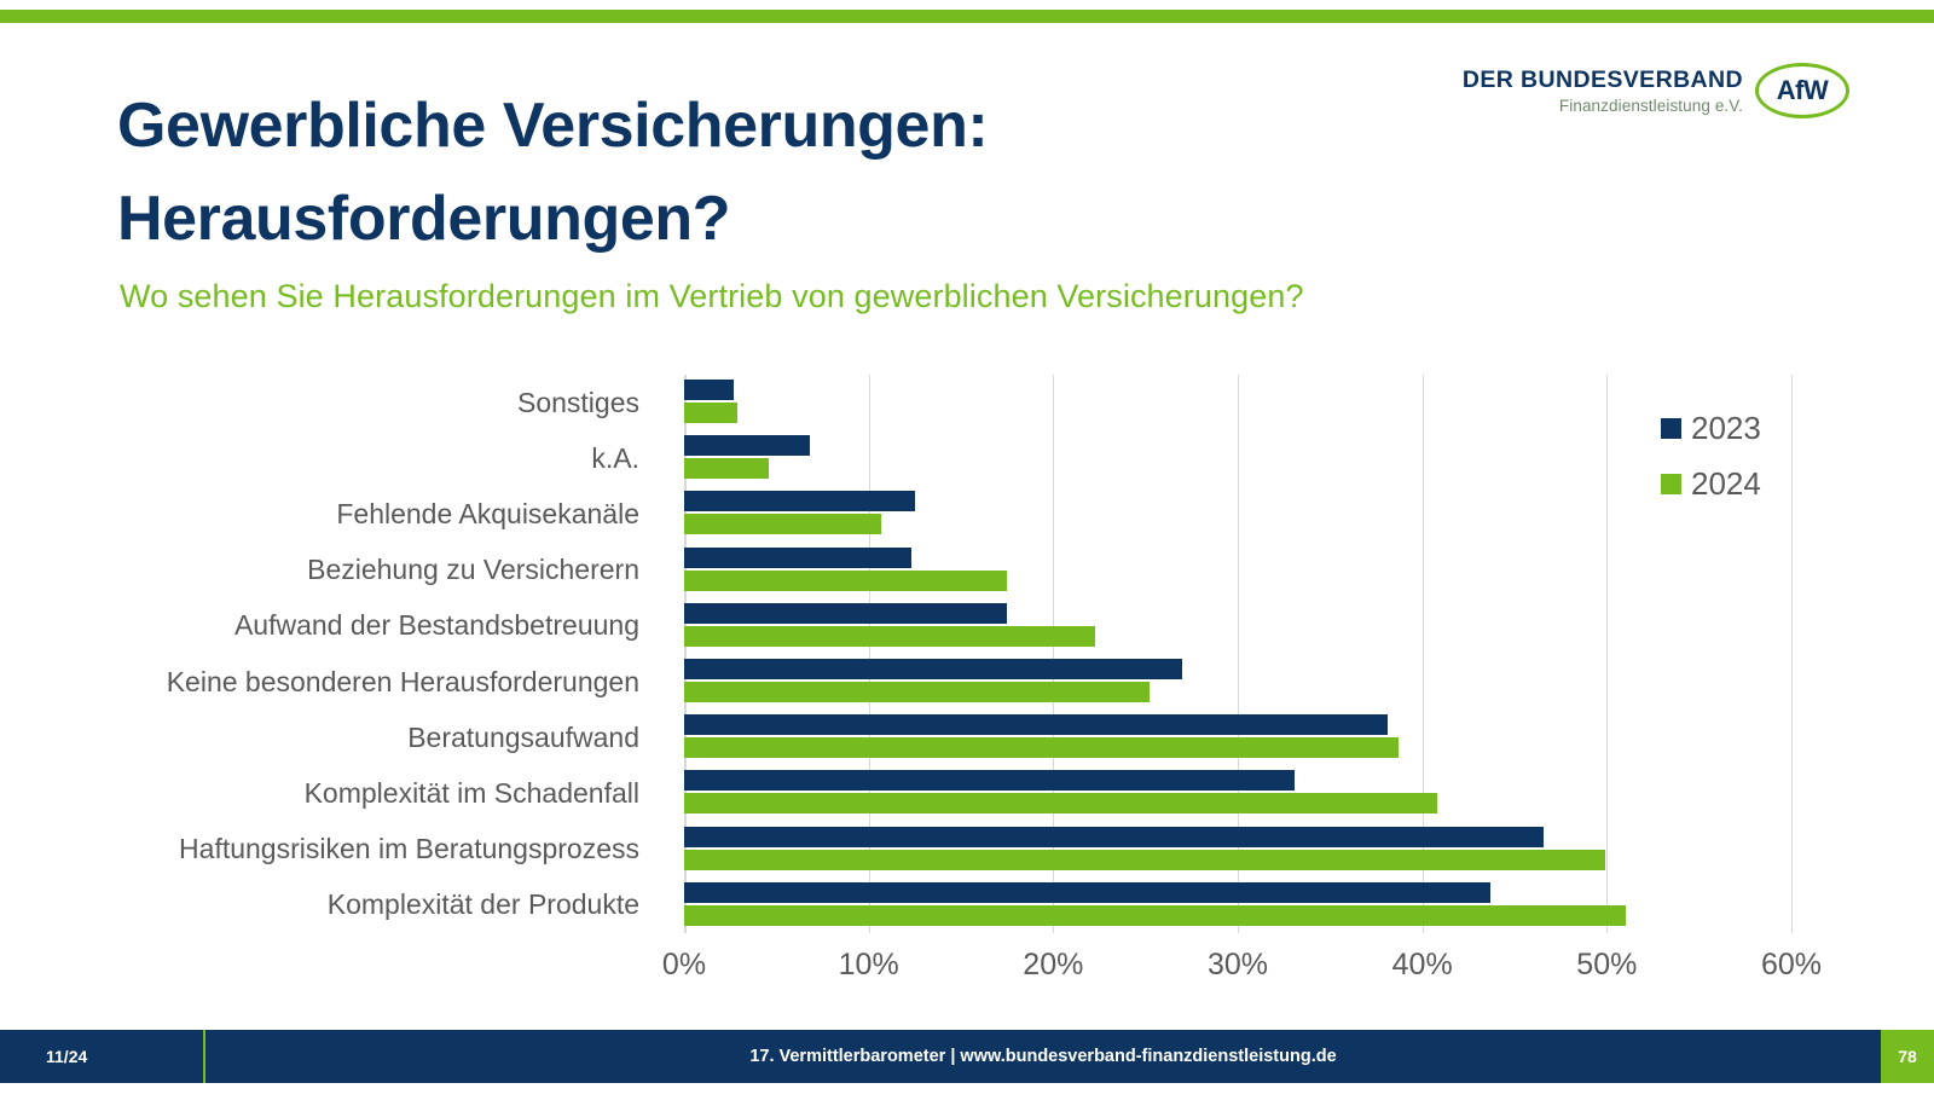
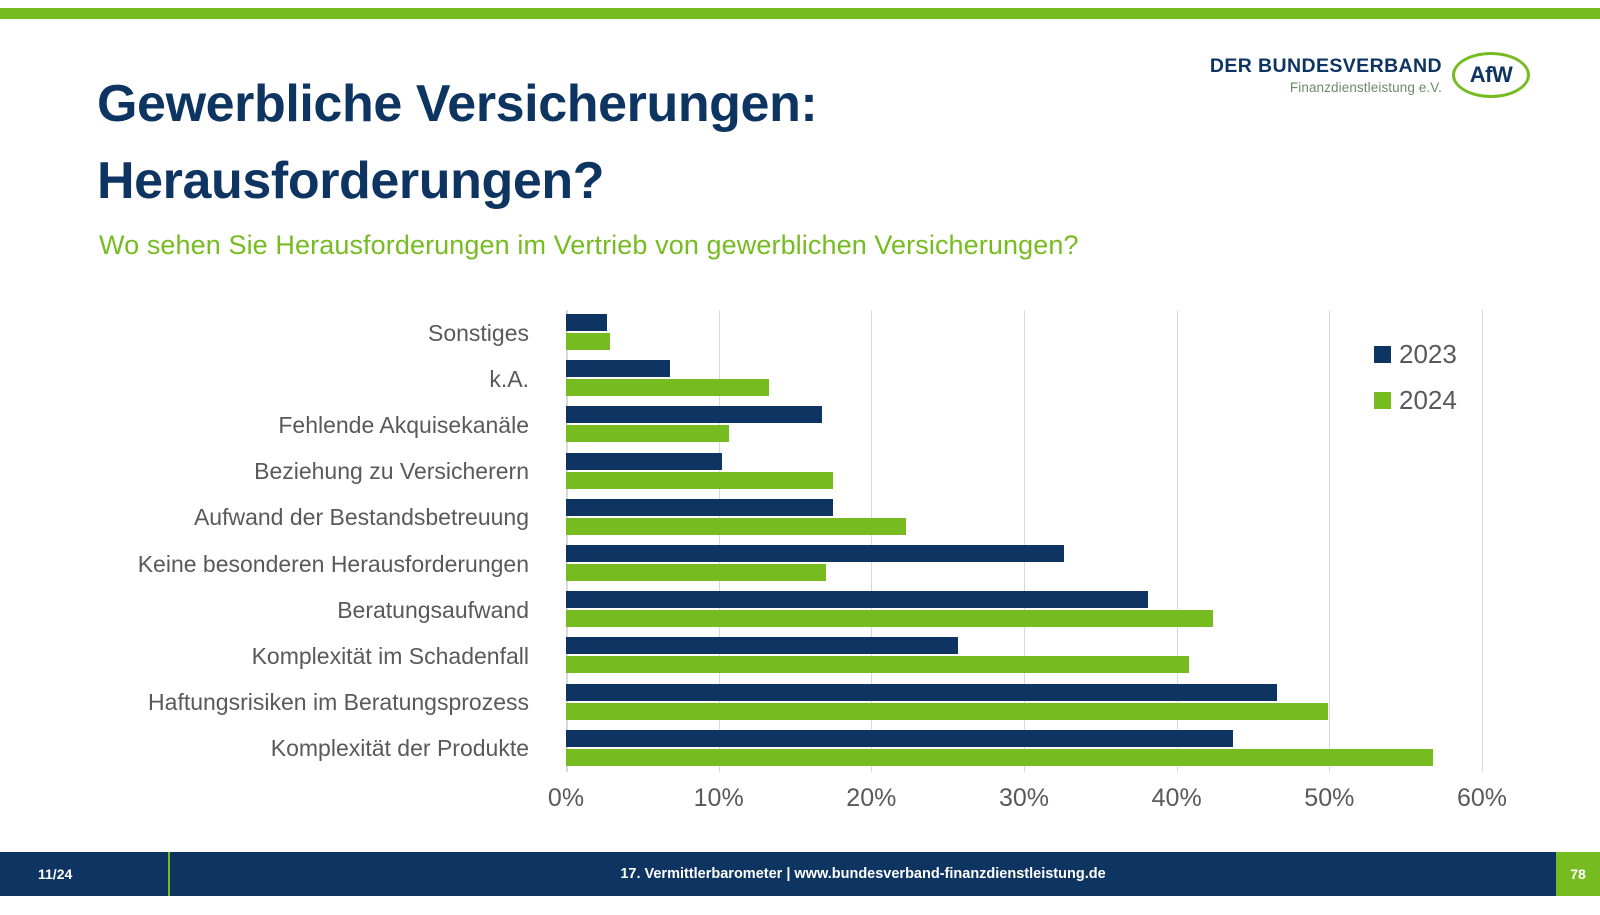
2024/k.A.: 4.6% -> 13.3%
2023/Fehlende Akquisekanäle: 12.5% -> 16.8%
2023/Beziehung zu Versicherern: 12.3% -> 10.2%
2023/Keine besonderen Herausforderungen: 27.0% -> 32.6%
2024/Keine besonderen Herausforderungen: 25.2% -> 17.0%
2024/Beratungsaufwand: 38.7% -> 42.4%
2023/Komplexität im Schadenfall: 33.1% -> 25.7%
2024/Komplexität der Produkte: 51.0% -> 56.8%
